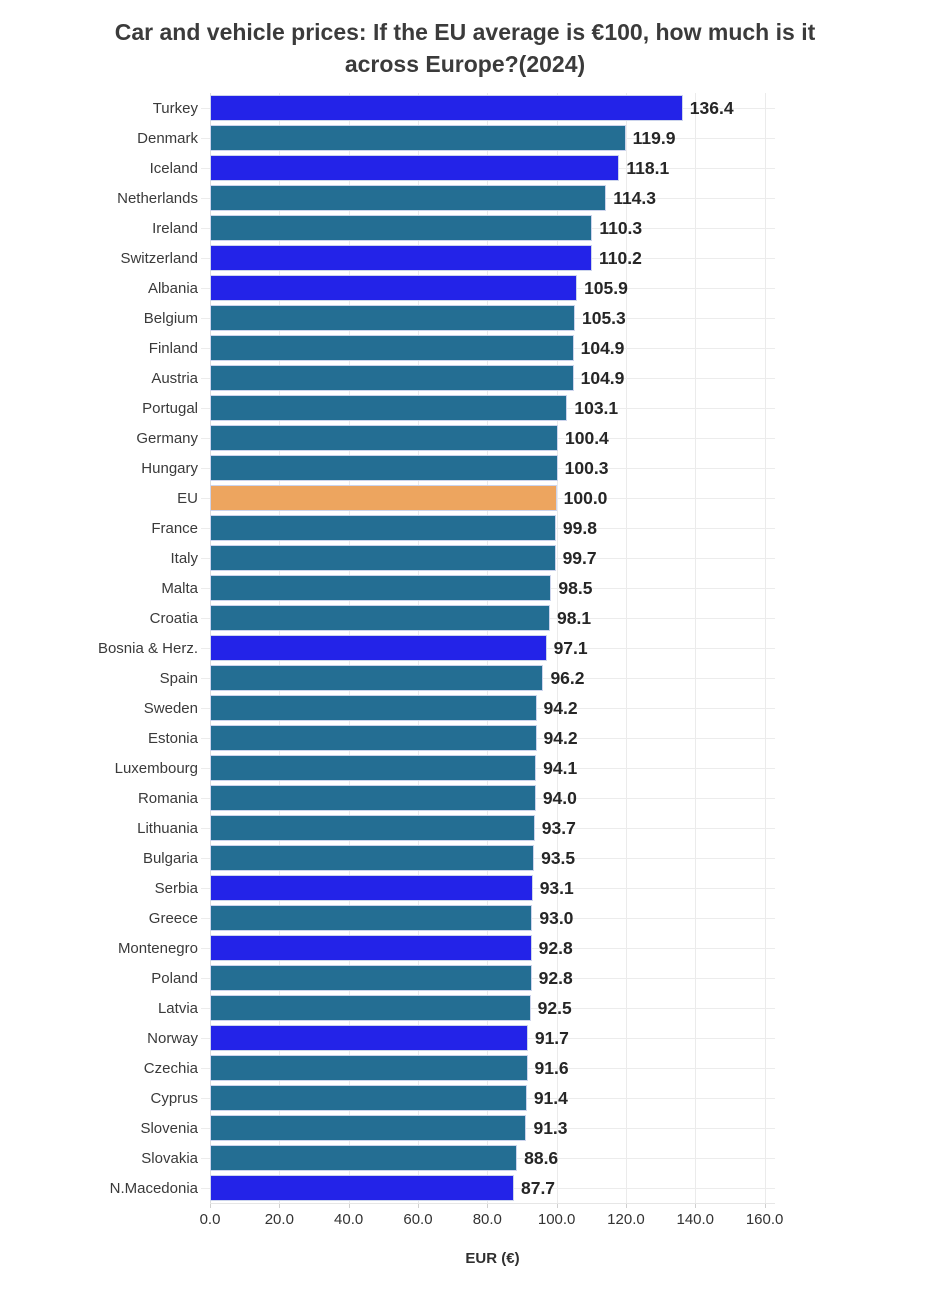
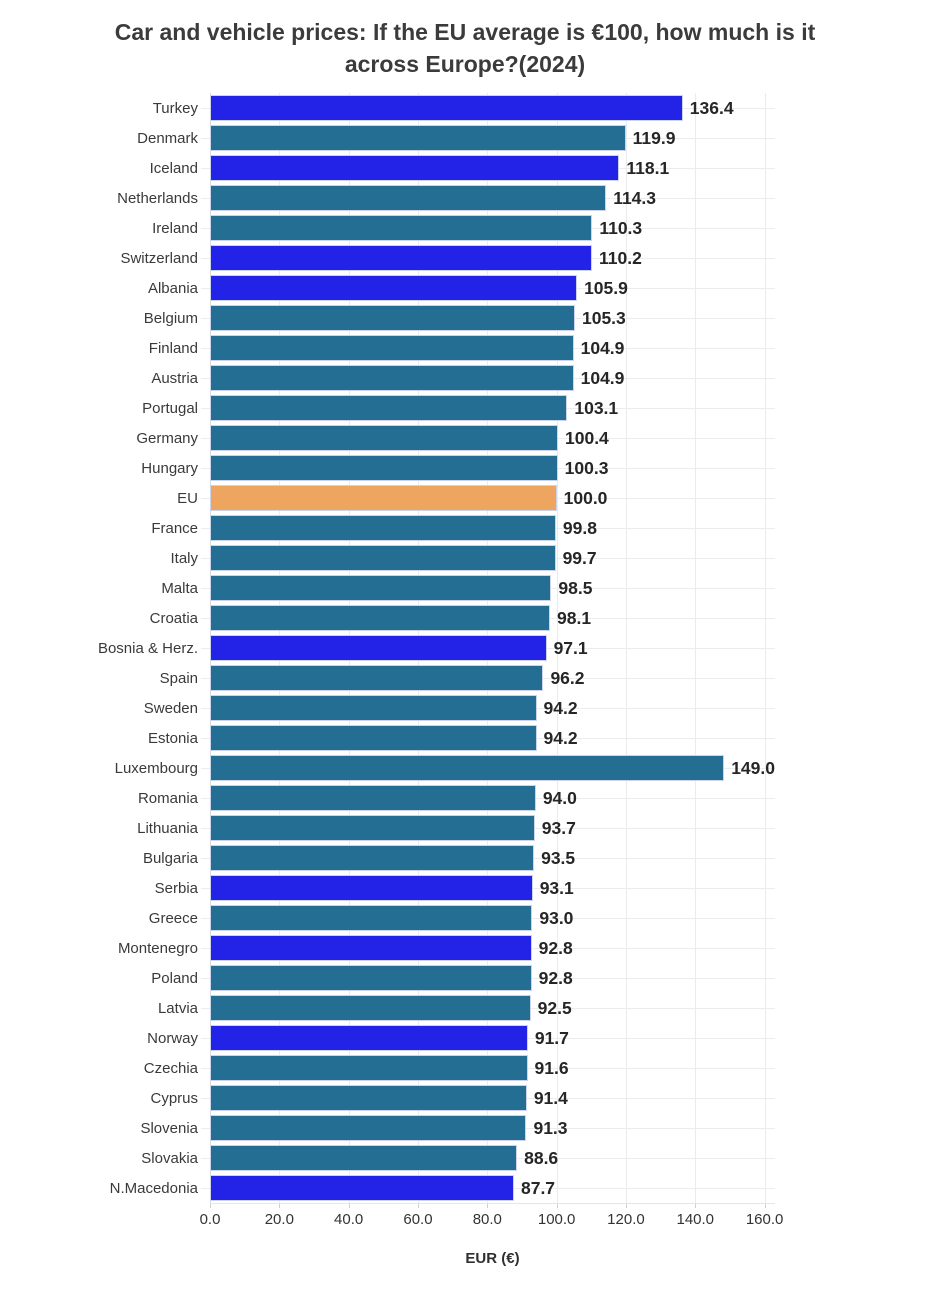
Luxembourg: 94.1 -> 149.0
